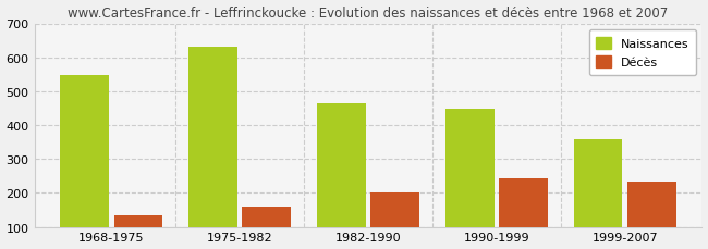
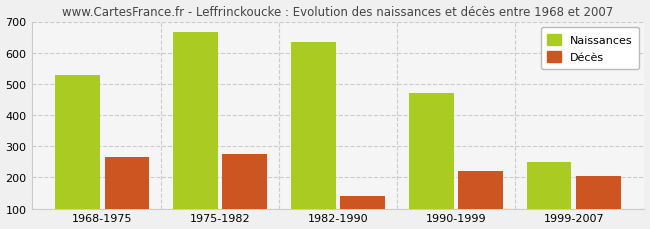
Naissances/1968-1975: 548 -> 530
Décès/1968-1975: 135 -> 265
Naissances/1975-1982: 632 -> 665
Décès/1975-1982: 160 -> 275
Naissances/1982-1990: 463 -> 635
Décès/1982-1990: 202 -> 140
Naissances/1990-1999: 448 -> 470
Décès/1990-1999: 242 -> 220
Naissances/1999-2007: 360 -> 250
Décès/1999-2007: 234 -> 205
